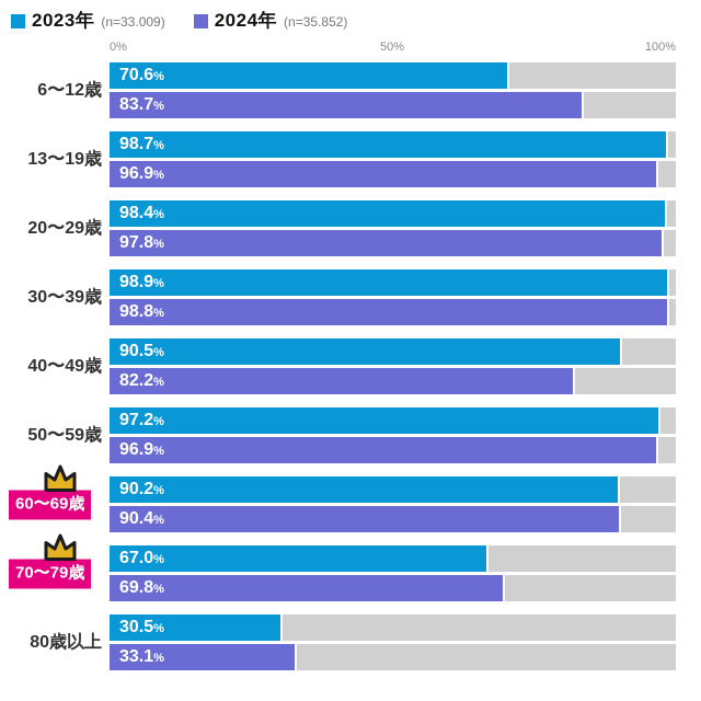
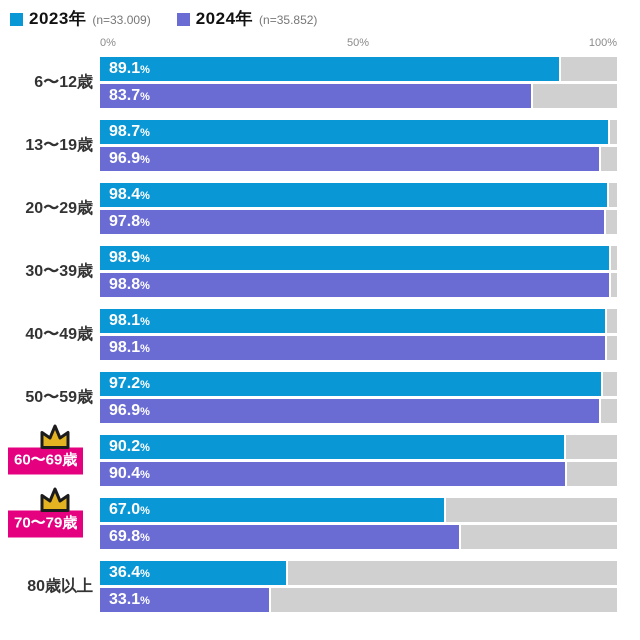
2023年/6〜12歳: 70.6 -> 89.1
2023年/40〜49歳: 90.5 -> 98.1
2024年/40〜49歳: 82.2 -> 98.1
2023年/80歳以上: 30.5 -> 36.4
